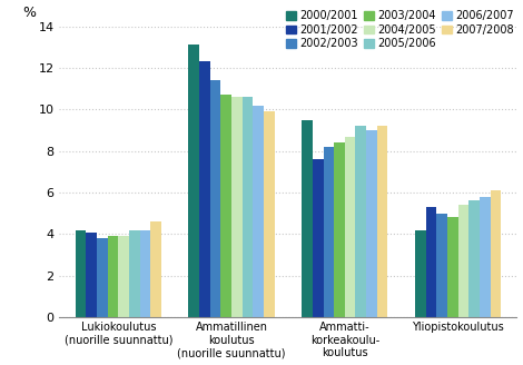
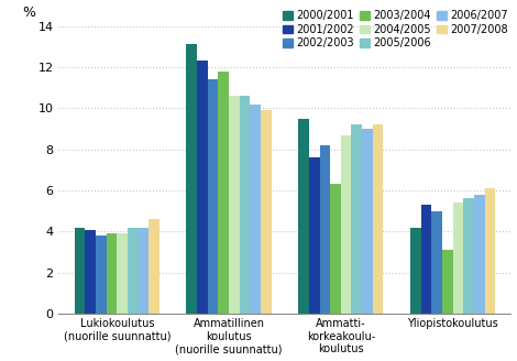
2003/2004/Ammatillinen koulutus (nuorille suunnattu): 10.7 -> 11.8
2003/2004/Ammatti- korkeakoulu- koulutus: 8.4 -> 6.3
2003/2004/Yliopistokoulutus: 4.8 -> 3.1
